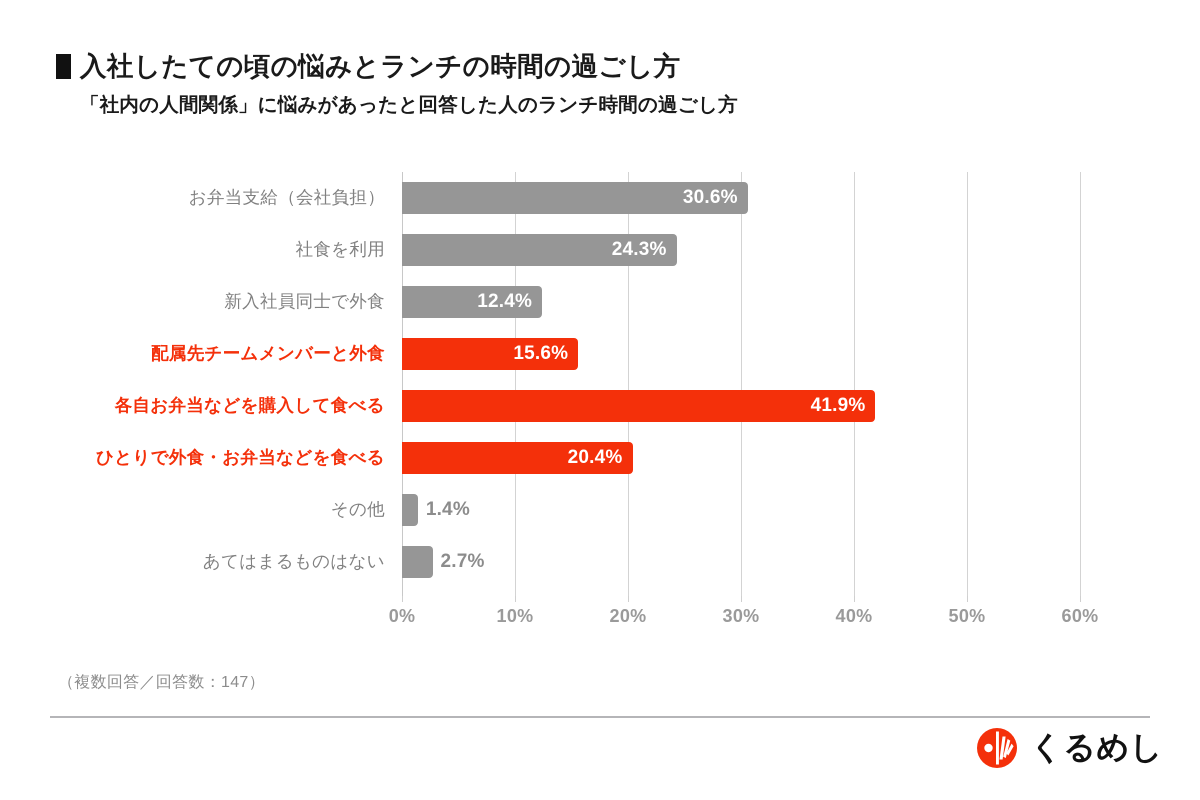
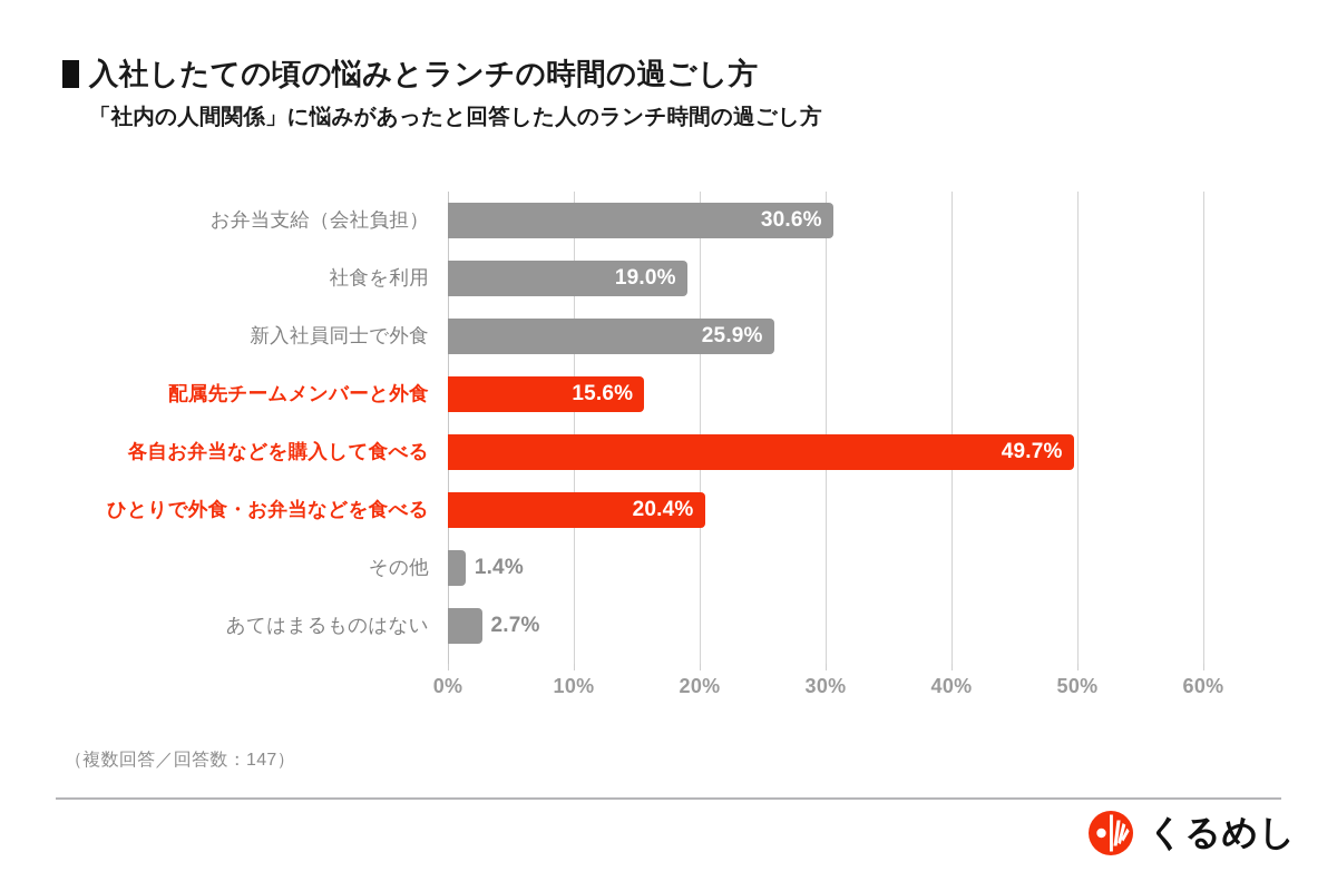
社食を利用: 24.3% -> 19.0%
新入社員同士で外食: 12.4% -> 25.9%
各自お弁当などを購入して食べる: 41.9% -> 49.7%
